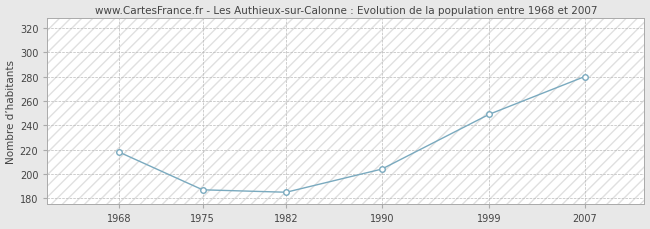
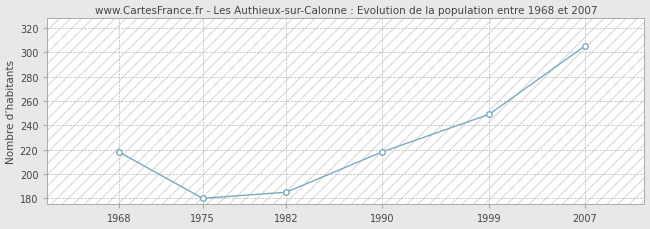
1975: 187 -> 180
1990: 204 -> 218
2007: 280 -> 305
